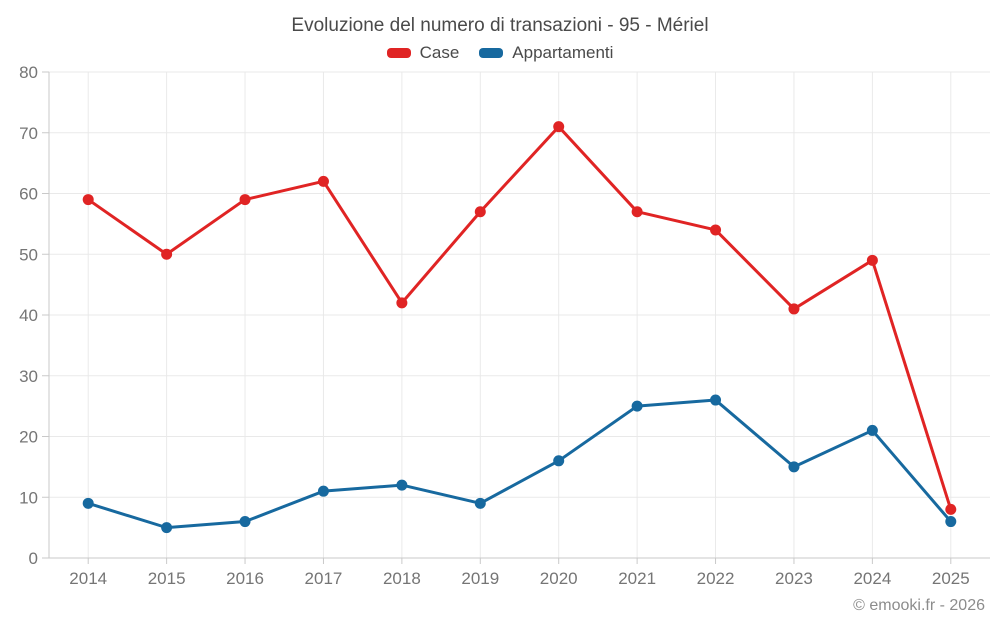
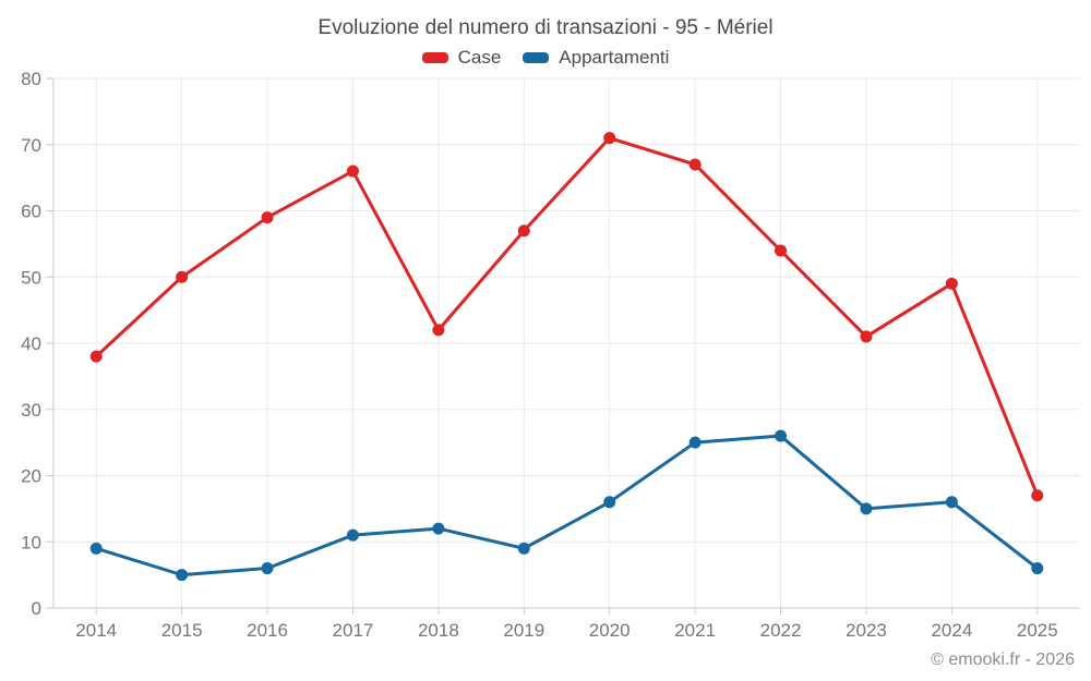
Case/2014: 59 -> 38
Case/2017: 62 -> 66
Case/2021: 57 -> 67
Appartamenti/2024: 21 -> 16
Case/2025: 8 -> 17
